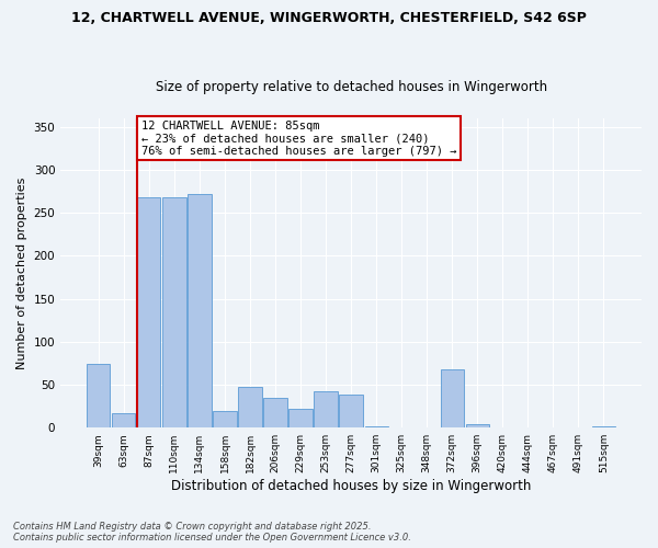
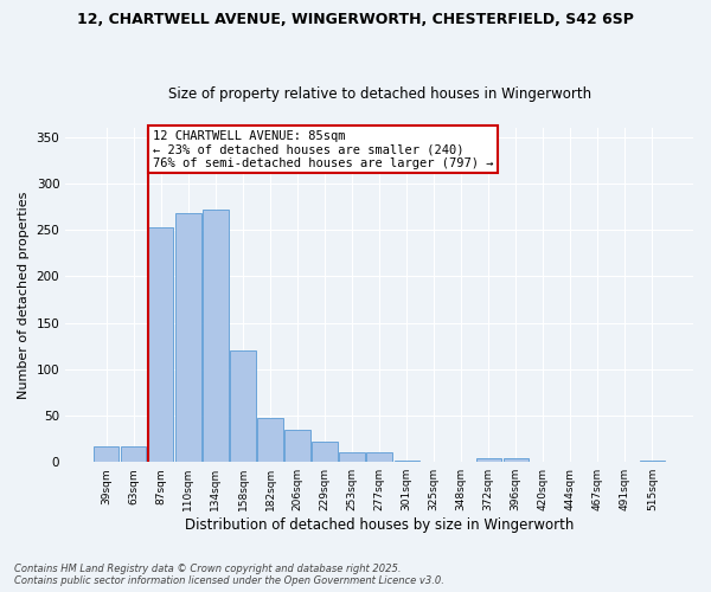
39sqm: 74 -> 17
87sqm: 268 -> 253
158sqm: 20 -> 120
253sqm: 42 -> 10
277sqm: 38 -> 10
372sqm: 68 -> 4
